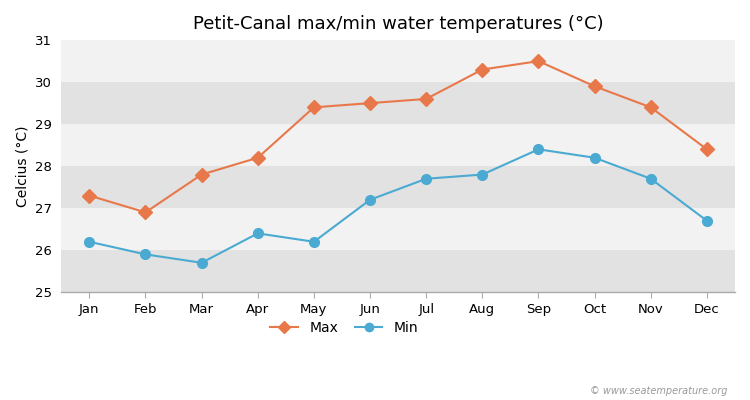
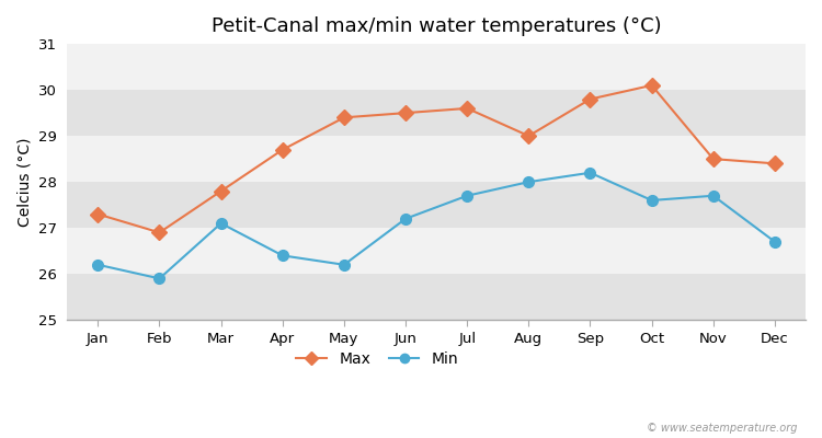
Min/Mar: 25.7 -> 27.1
Max/Apr: 28.2 -> 28.7
Max/Aug: 30.3 -> 29.0
Min/Aug: 27.8 -> 28.0
Max/Sep: 30.5 -> 29.8
Min/Sep: 28.4 -> 28.2
Max/Oct: 29.9 -> 30.1
Min/Oct: 28.2 -> 27.6
Max/Nov: 29.4 -> 28.5
